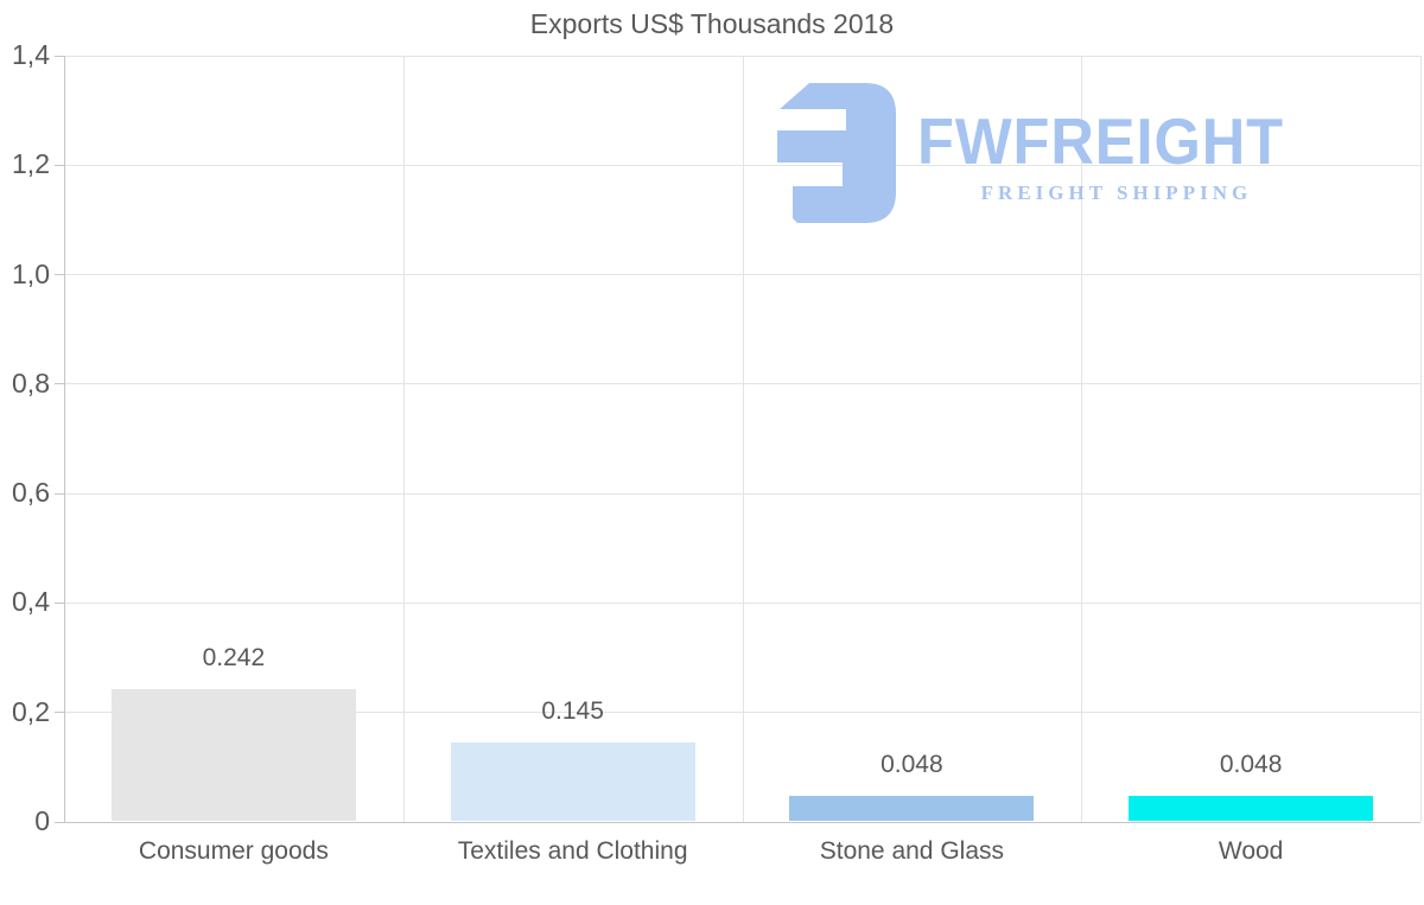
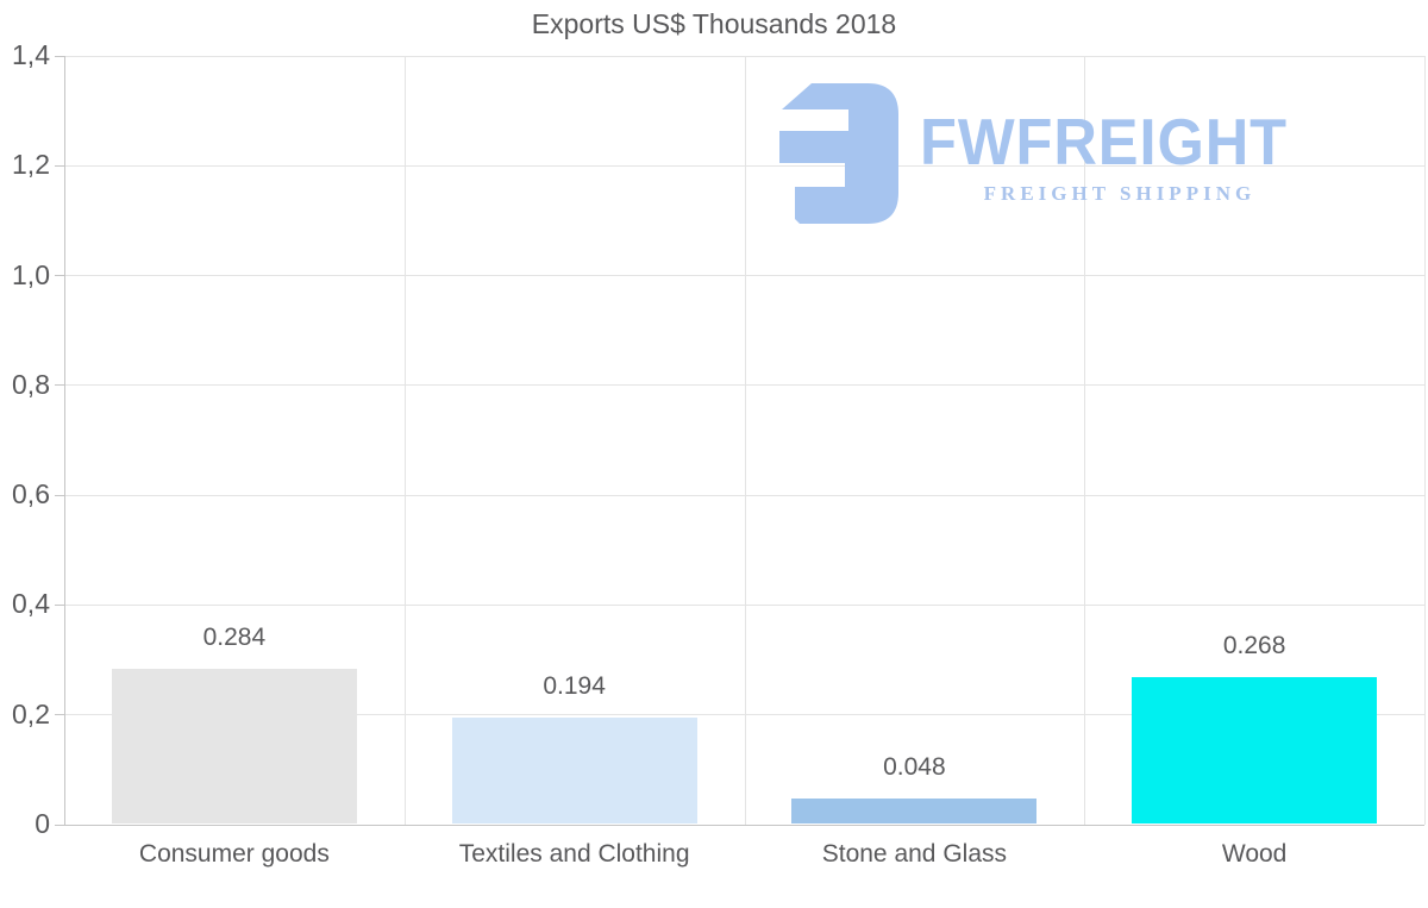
Consumer goods: 0.242 -> 0.284
Textiles and Clothing: 0.145 -> 0.194
Wood: 0.048 -> 0.268
